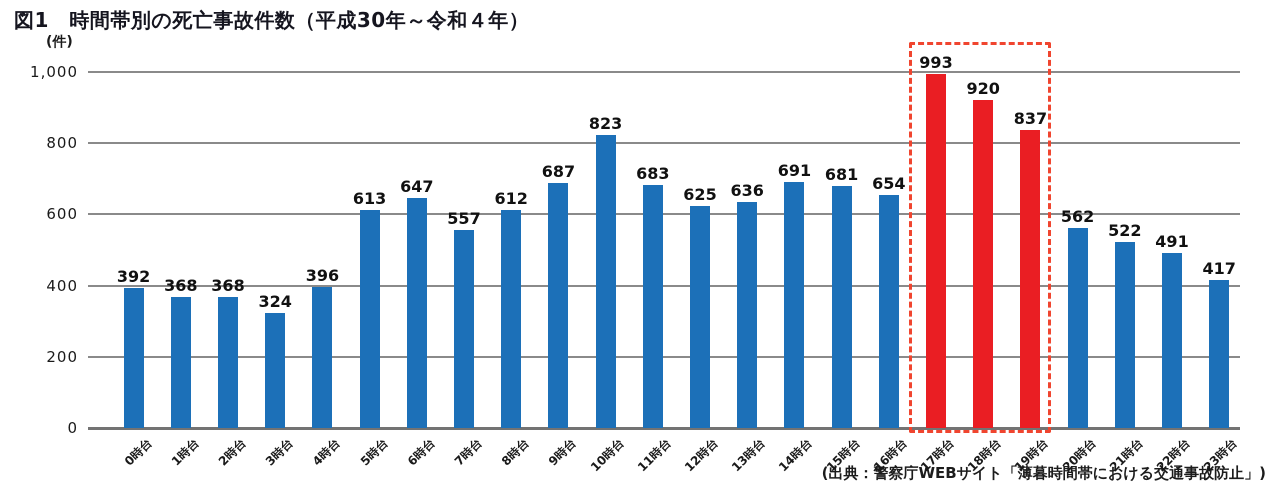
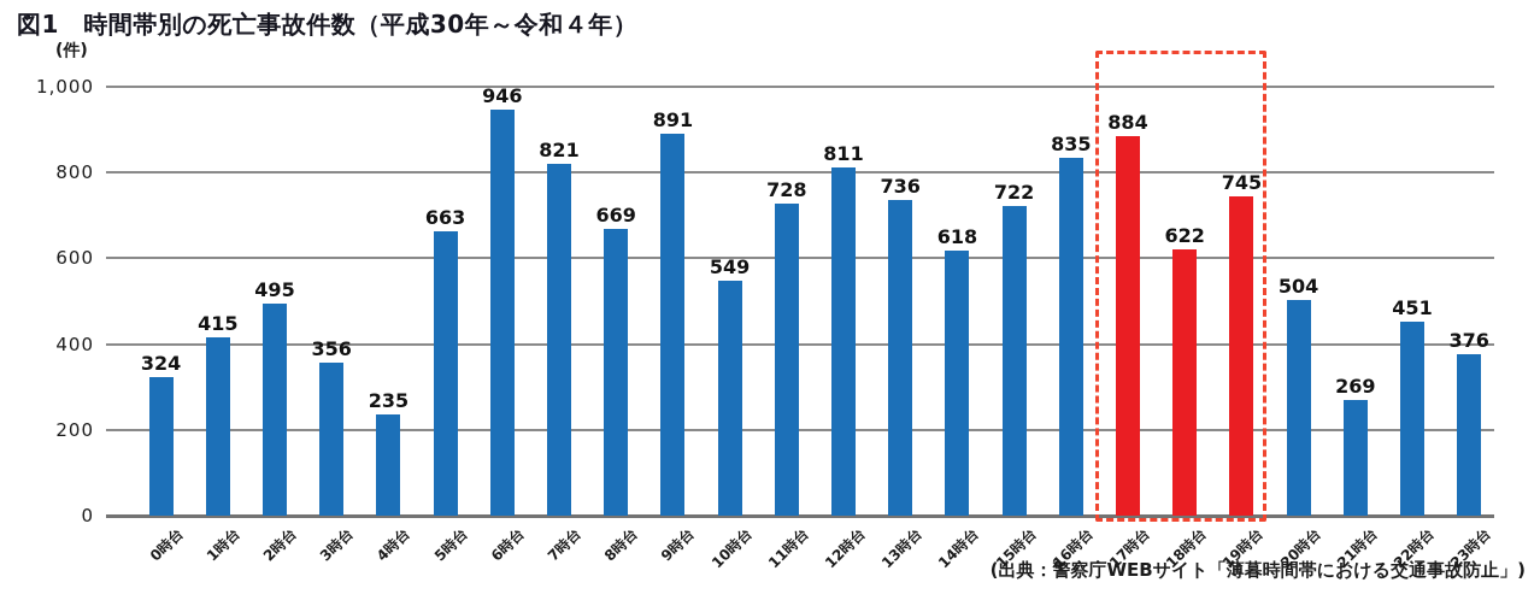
0時台: 392 -> 324
1時台: 368 -> 415
2時台: 368 -> 495
3時台: 324 -> 356
4時台: 396 -> 235
5時台: 613 -> 663
6時台: 647 -> 946
7時台: 557 -> 821
8時台: 612 -> 669
9時台: 687 -> 891
10時台: 823 -> 549
11時台: 683 -> 728
12時台: 625 -> 811
13時台: 636 -> 736
14時台: 691 -> 618
15時台: 681 -> 722
16時台: 654 -> 835
17時台: 993 -> 884
18時台: 920 -> 622
19時台: 837 -> 745
20時台: 562 -> 504
21時台: 522 -> 269
22時台: 491 -> 451
23時台: 417 -> 376
